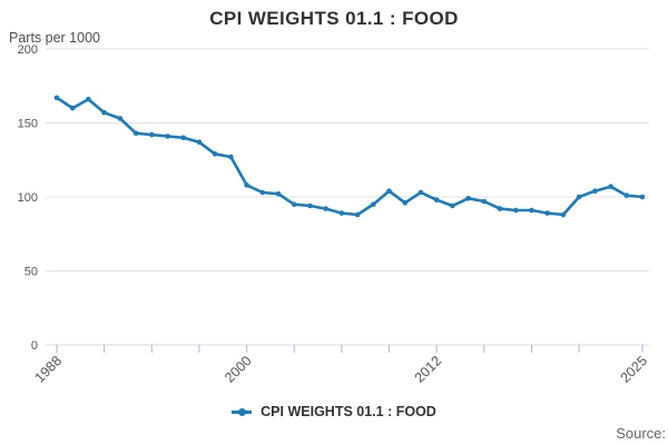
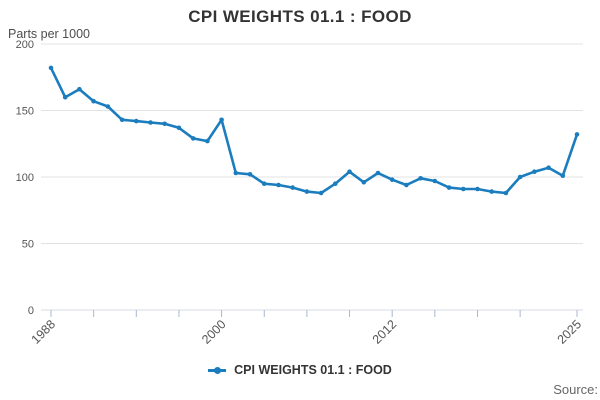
1988: 167 -> 182
2000: 108 -> 143
2025: 100 -> 132
